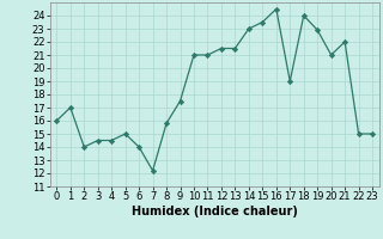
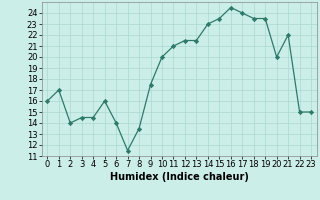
5: 15.0 -> 16.0
7: 12.2 -> 11.5
8: 15.8 -> 13.5
10: 21.0 -> 20.0
17: 19.0 -> 24.0
18: 24.0 -> 23.5
19: 22.9 -> 23.5
20: 21.0 -> 20.0
